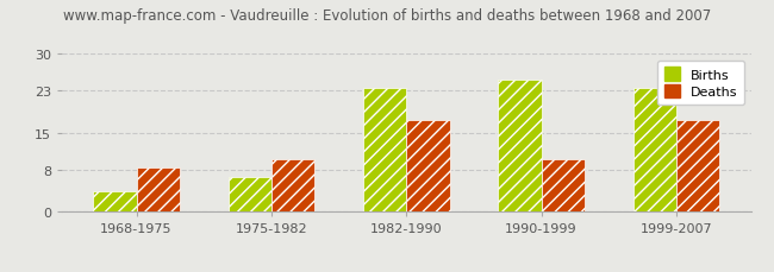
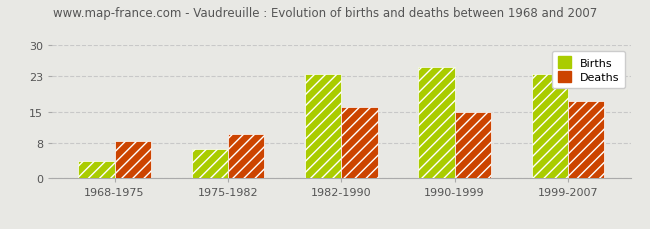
Deaths/1982-1990: 17.5 -> 16.0
Deaths/1990-1999: 10.0 -> 15.0
